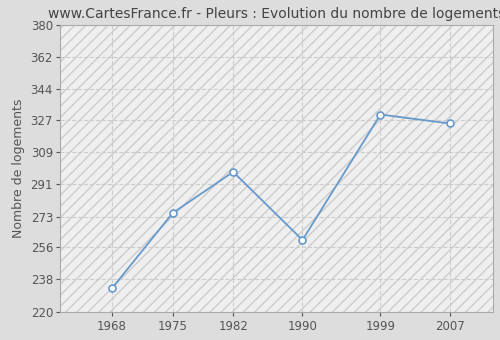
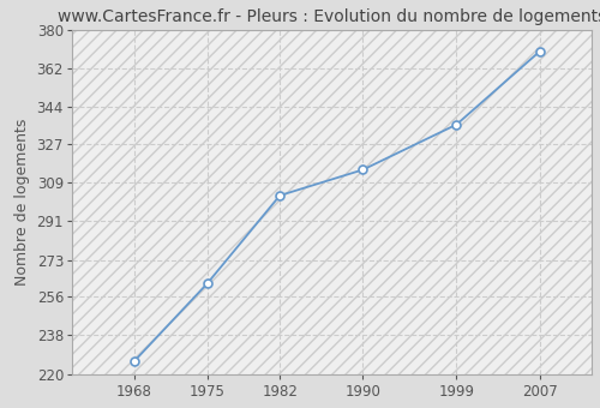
1968: 233 -> 226
1975: 275 -> 262
1982: 298 -> 303
1990: 260 -> 315
1999: 330 -> 336
2007: 325 -> 370
